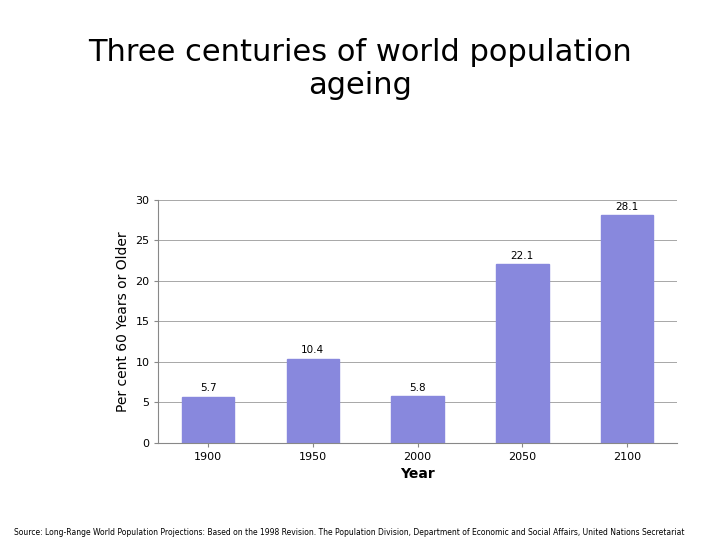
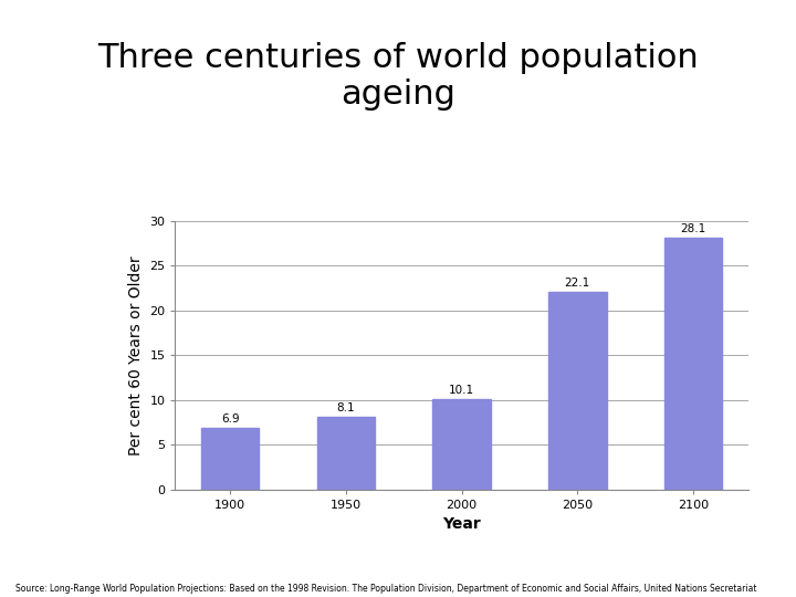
1900: 5.7 -> 6.9
1950: 10.4 -> 8.1
2000: 5.8 -> 10.1
